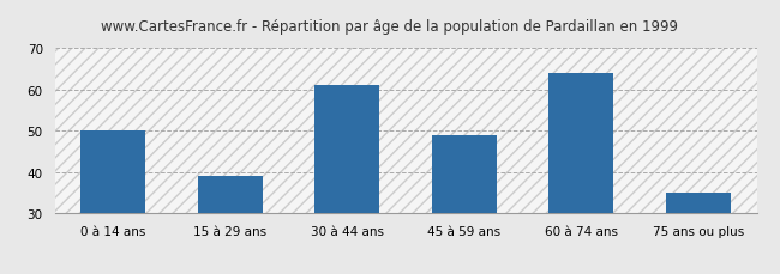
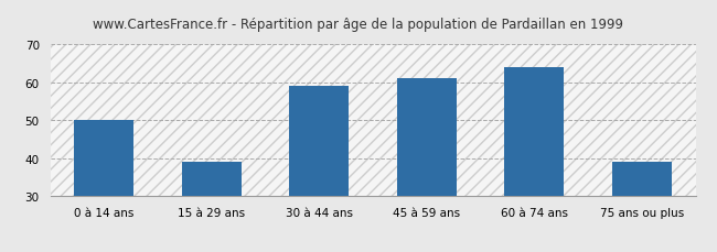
30 à 44 ans: 61 -> 59
45 à 59 ans: 49 -> 61
75 ans ou plus: 35 -> 39
